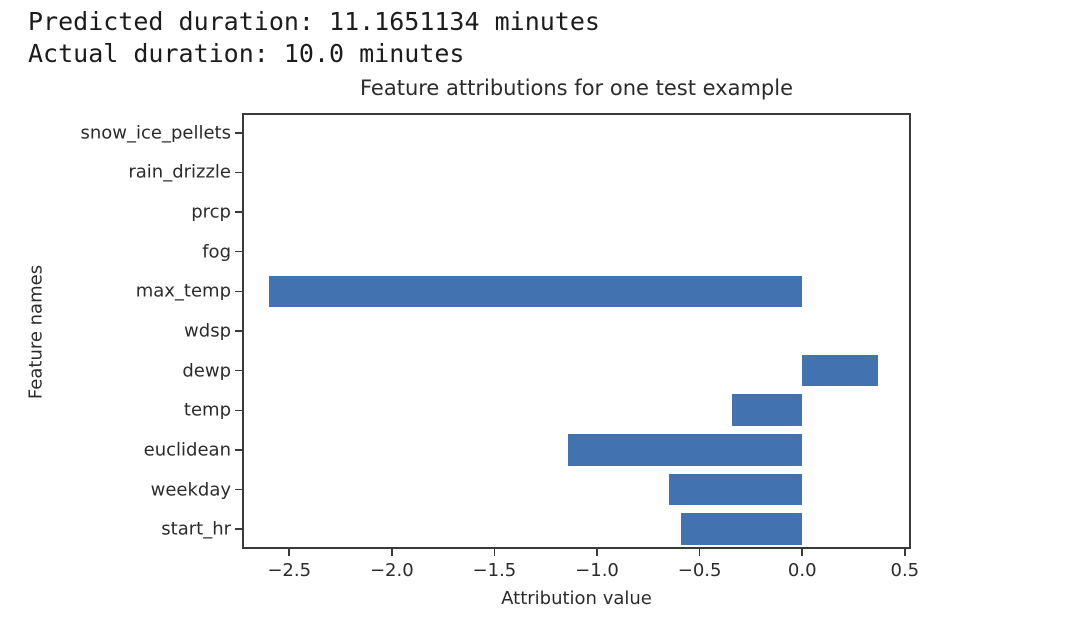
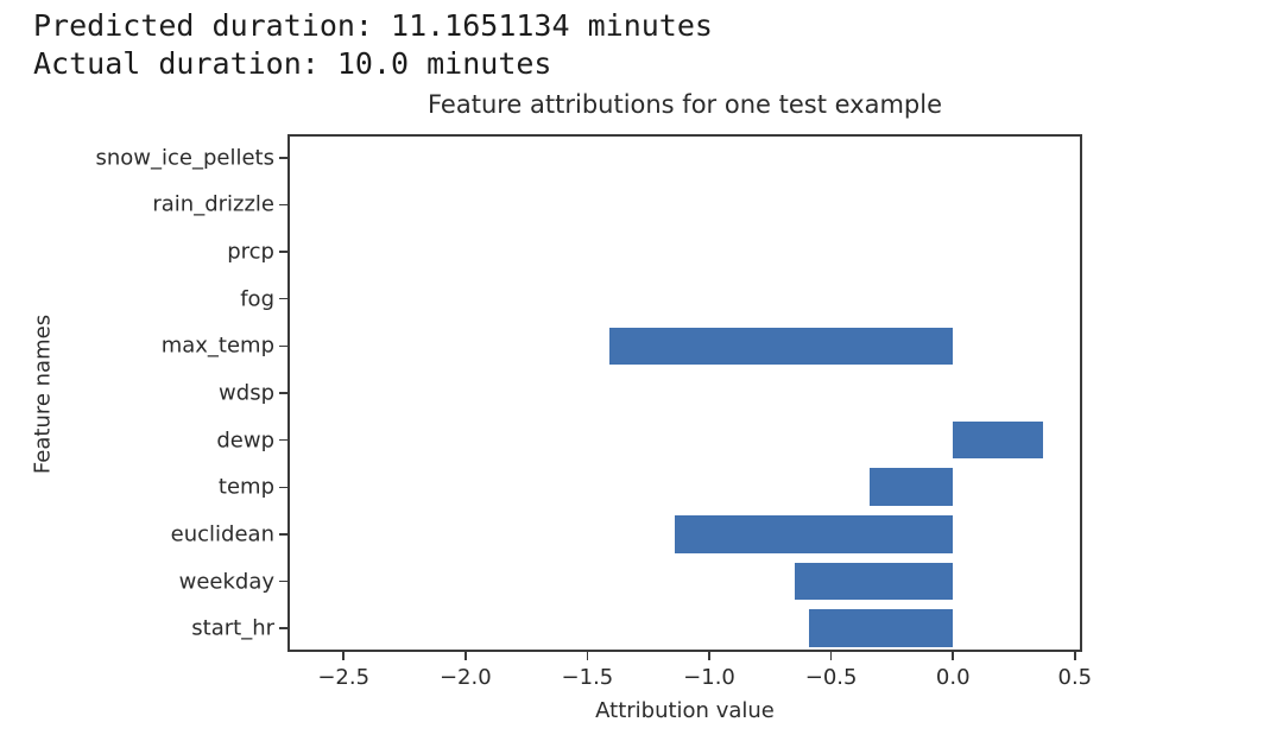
max_temp: -2.60 -> -1.41
